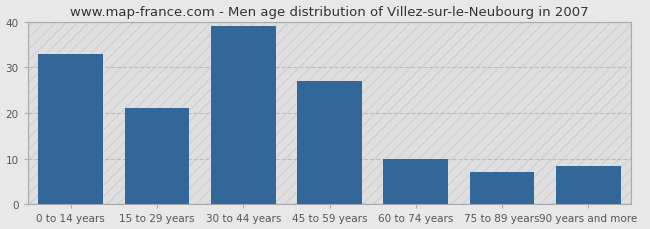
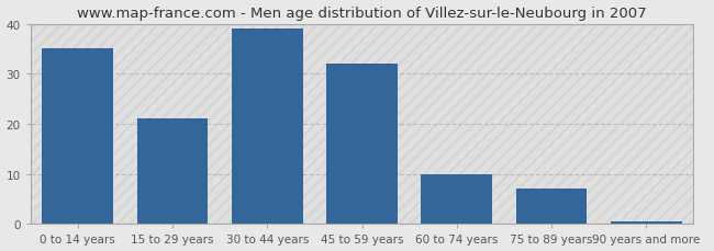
0 to 14 years: 33.0 -> 35.0
45 to 59 years: 27.0 -> 32.0
90 years and more: 8.5 -> 0.5
